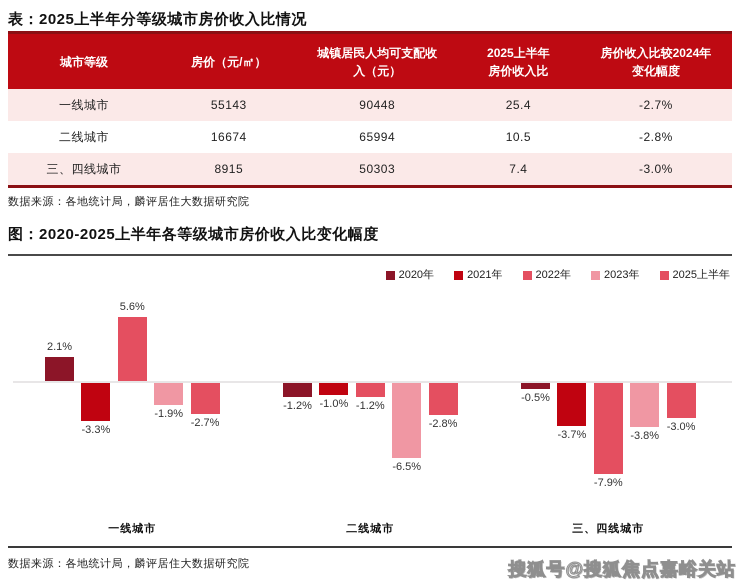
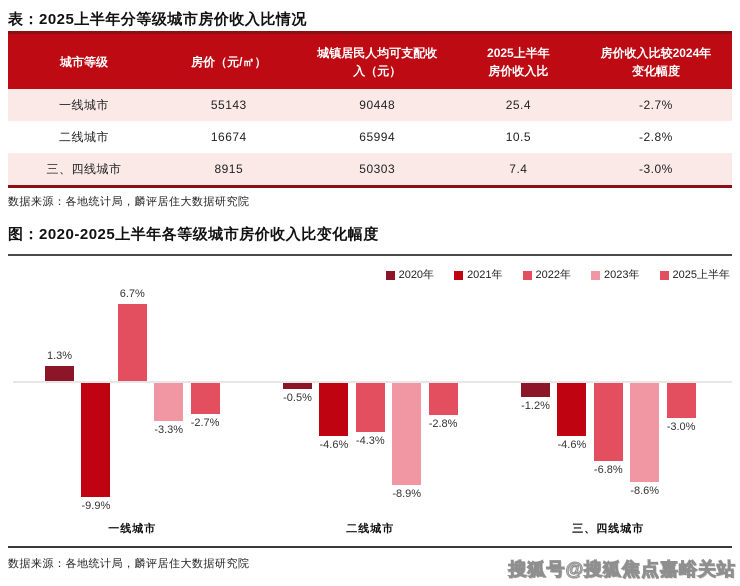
2020年/一线城市: 2.1% -> 1.3%
2021年/一线城市: -3.3% -> -9.9%
2022年/一线城市: 5.6% -> 6.7%
2023年/一线城市: -1.9% -> -3.3%
2020年/二线城市: -1.2% -> -0.5%
2021年/二线城市: -1.0% -> -4.6%
2022年/二线城市: -1.2% -> -4.3%
2023年/二线城市: -6.5% -> -8.9%
2020年/三、四线城市: -0.5% -> -1.2%
2021年/三、四线城市: -3.7% -> -4.6%
2022年/三、四线城市: -7.9% -> -6.8%
2023年/三、四线城市: -3.8% -> -8.6%
